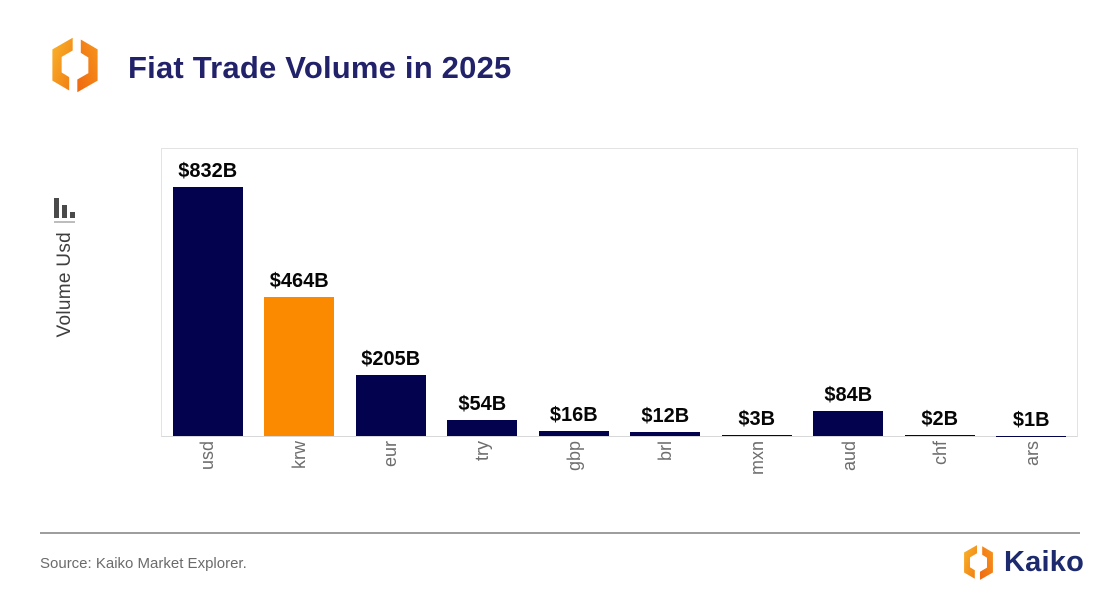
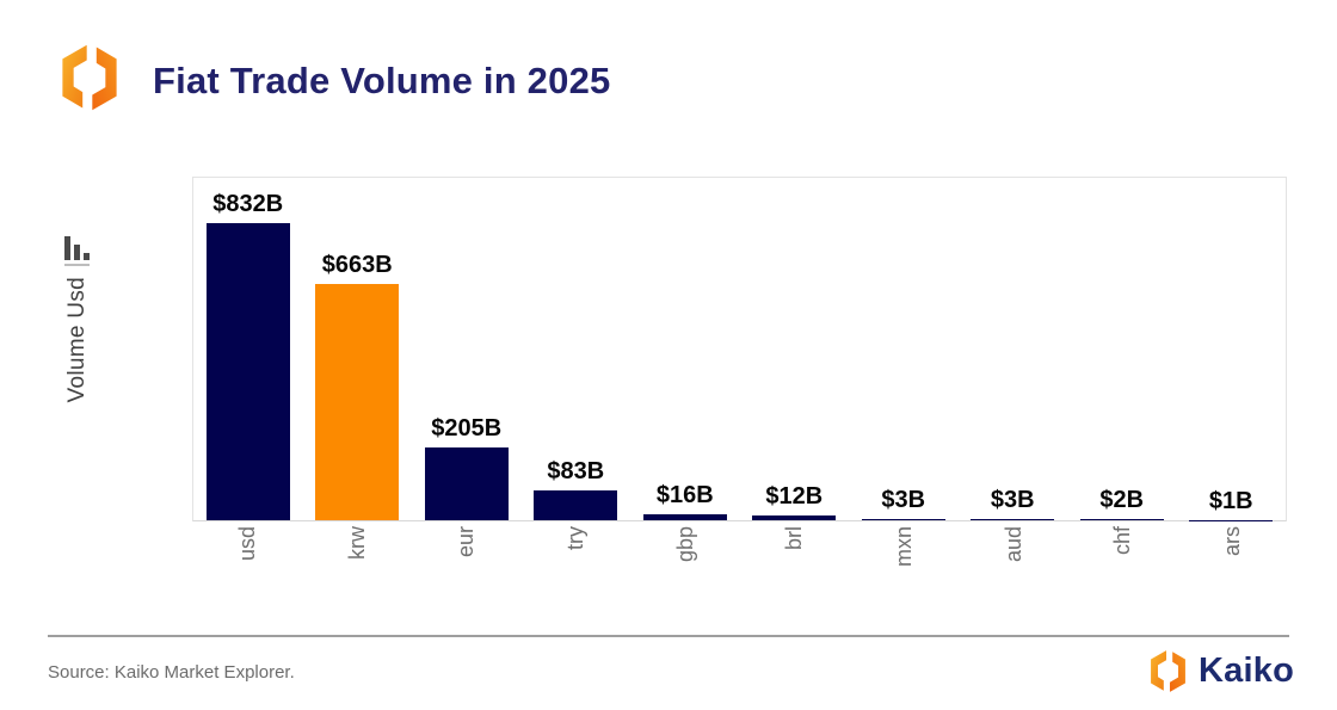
krw: $464B -> $663B
try: $54B -> $83B
aud: $84B -> $3B
